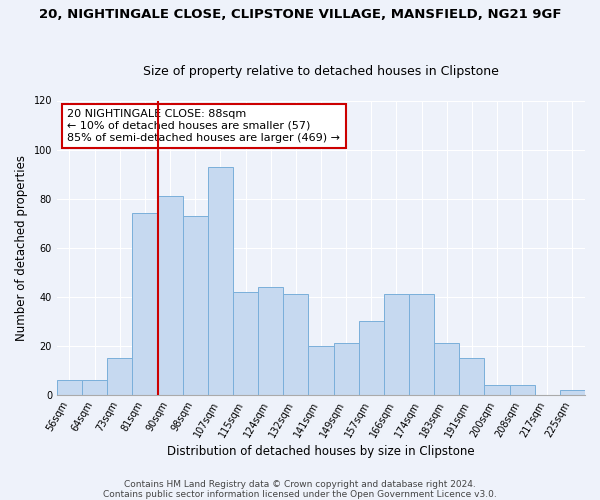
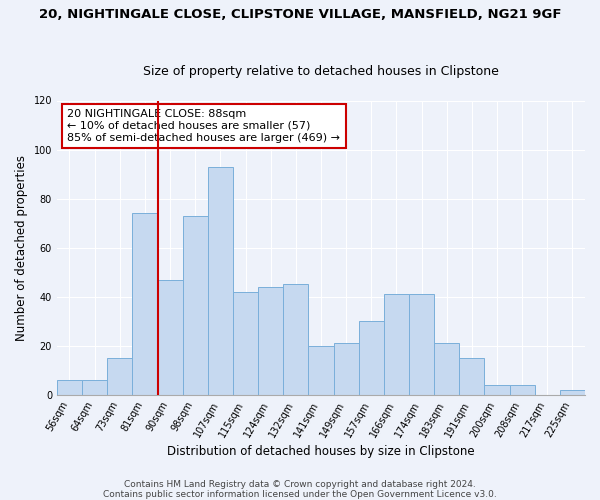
90sqm: 81 -> 47
132sqm: 41 -> 45
